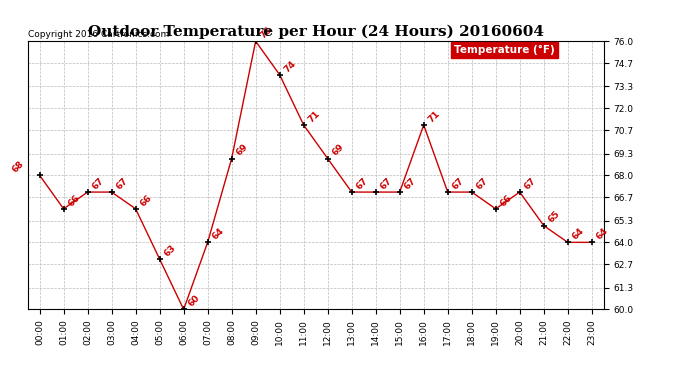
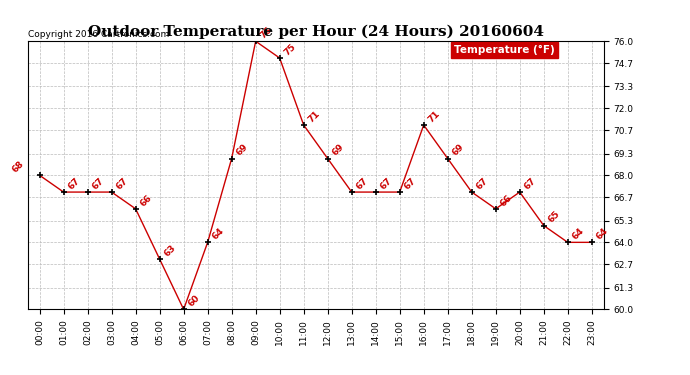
01:00: 66 -> 67
10:00: 74 -> 75
17:00: 67 -> 69
